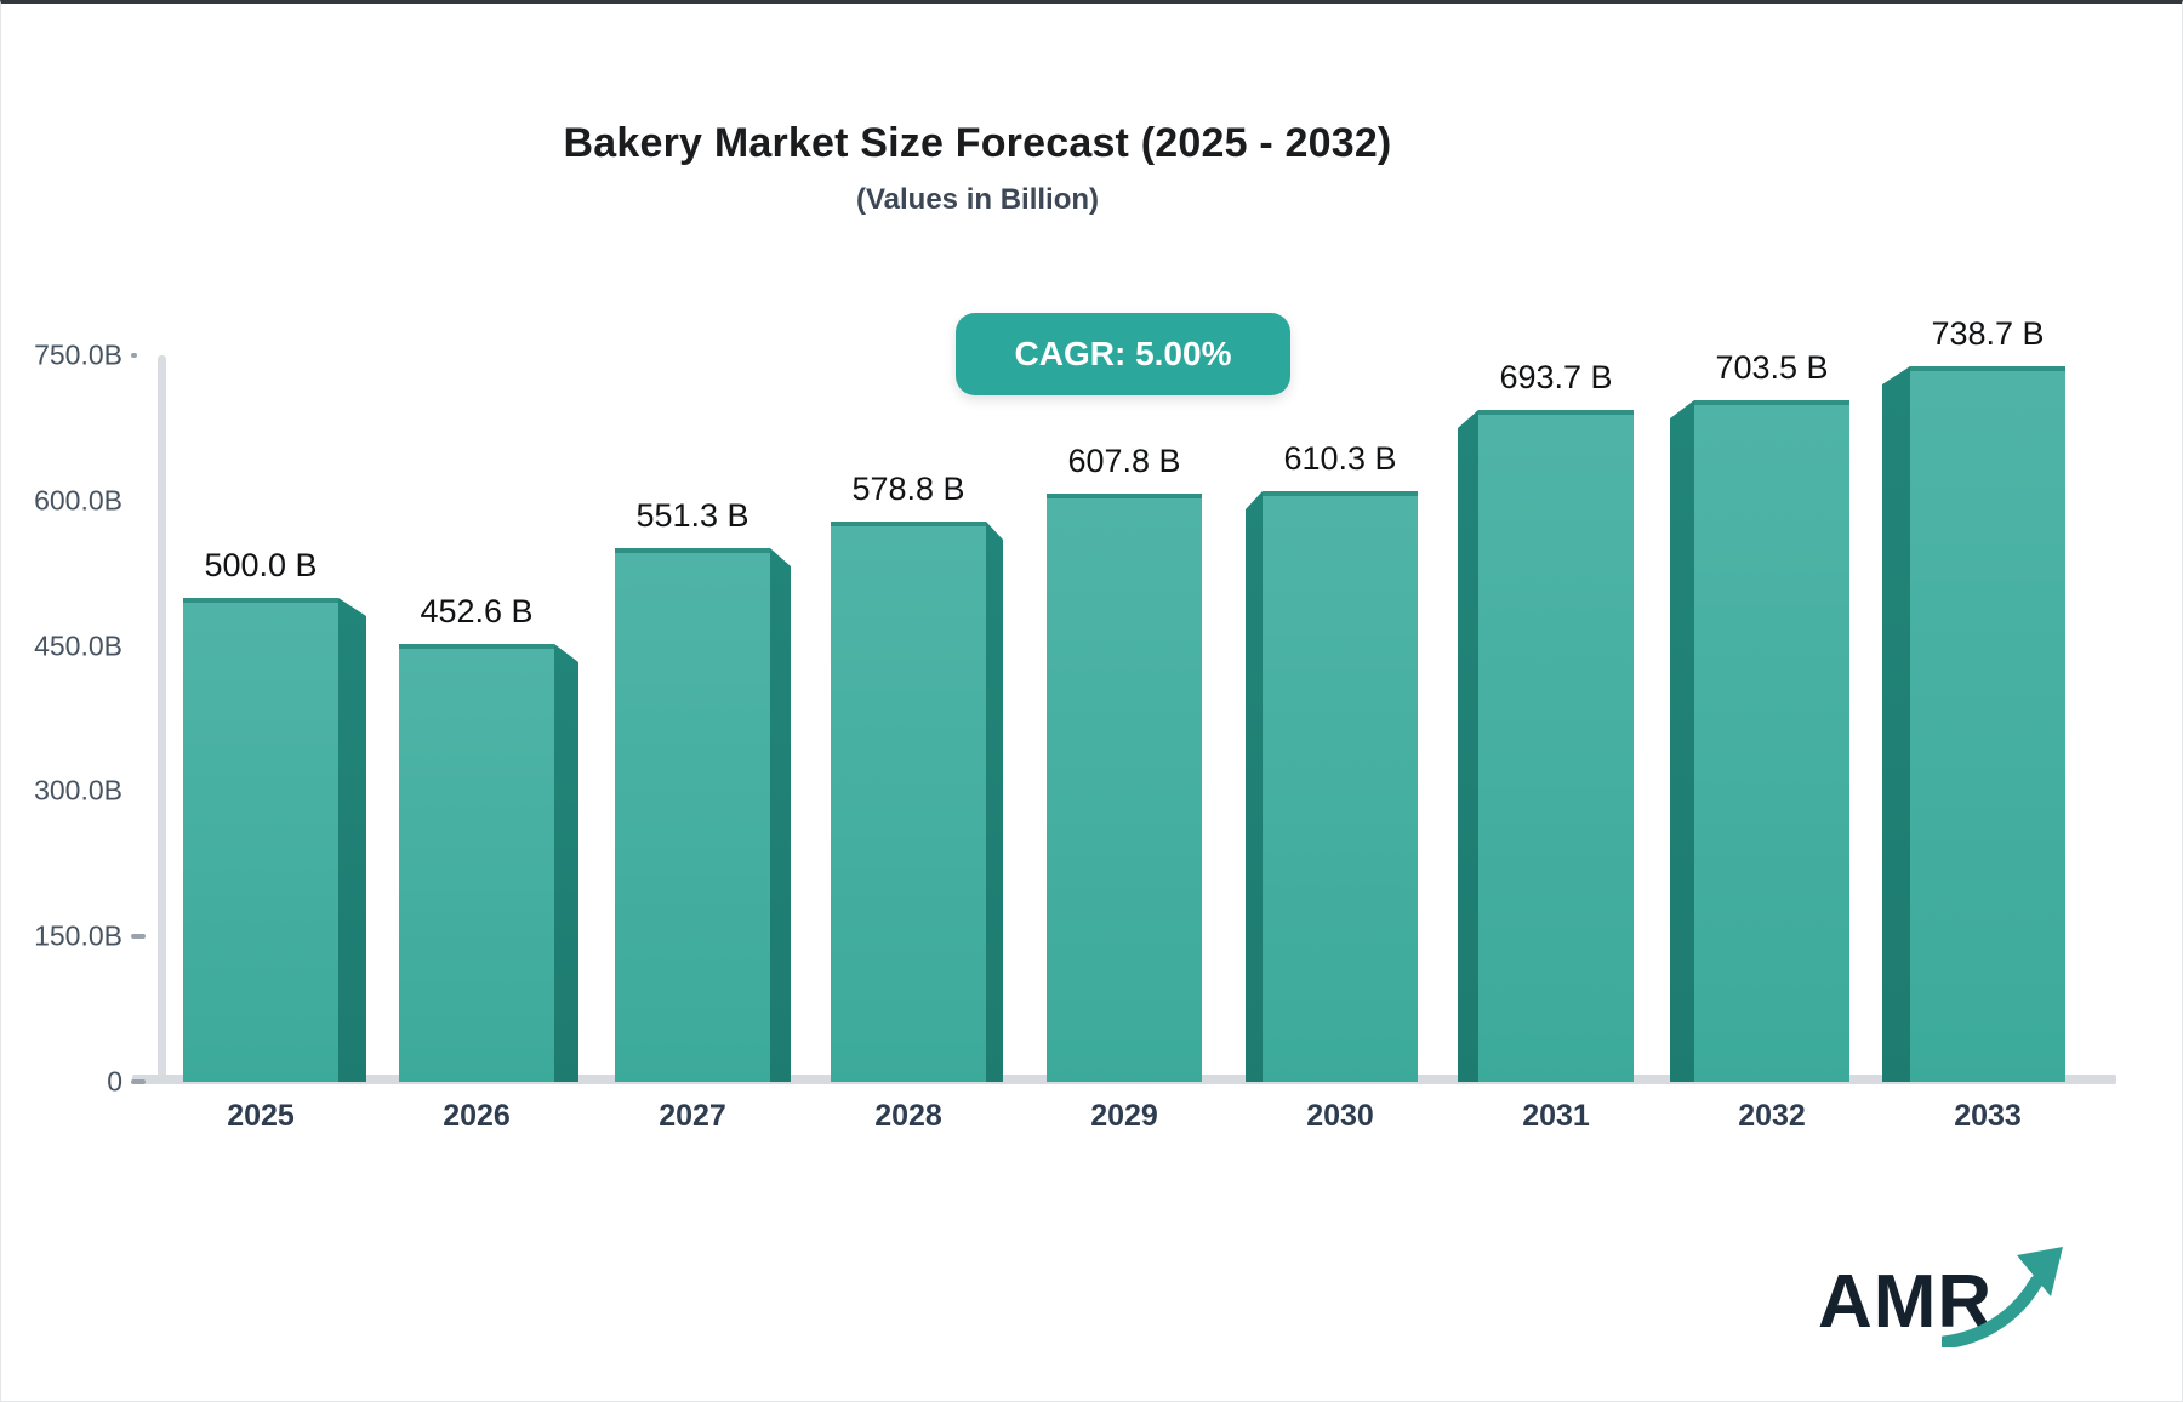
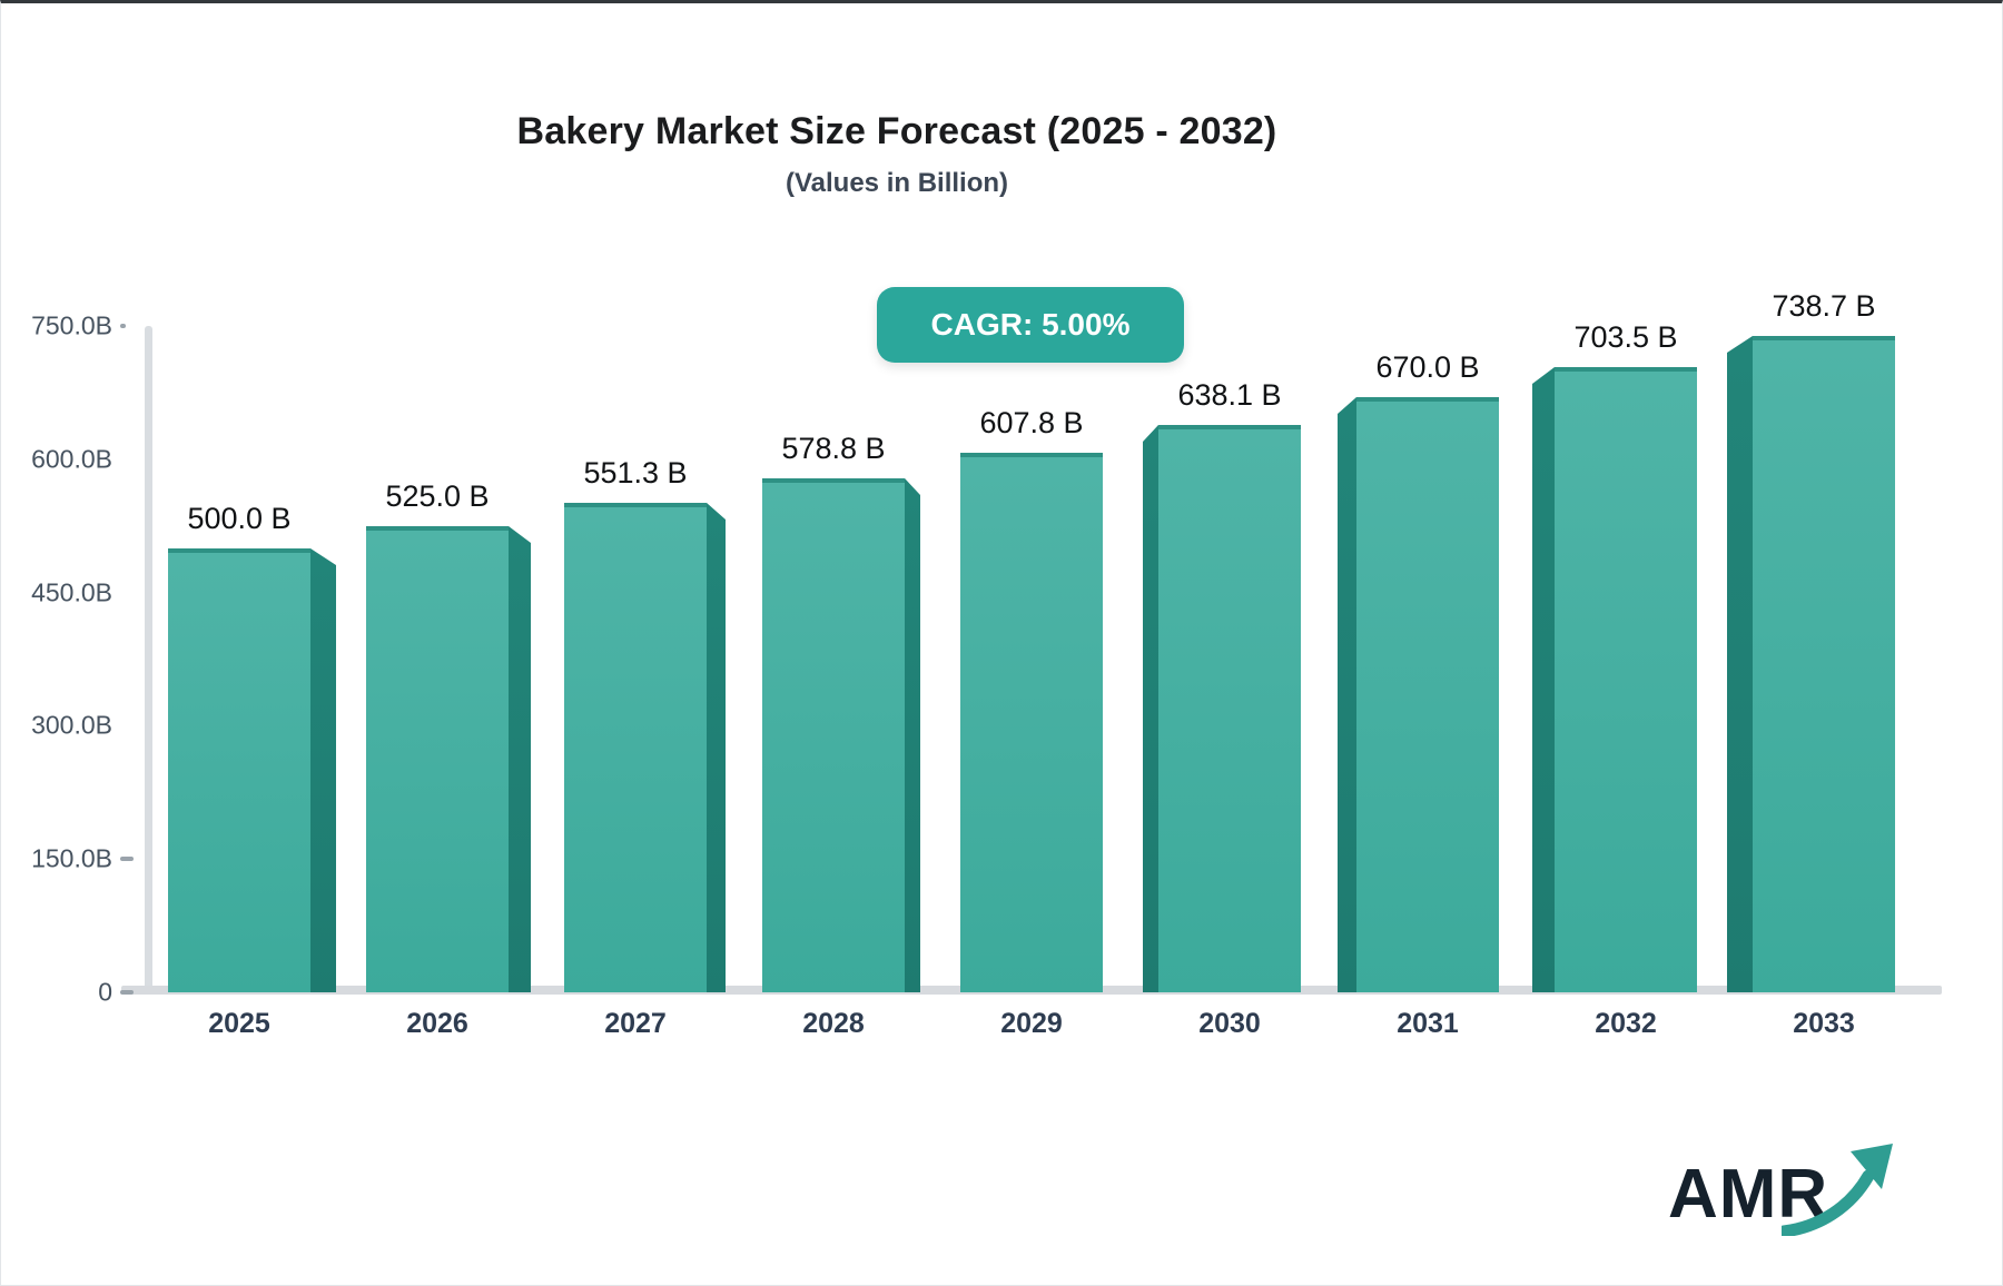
2026: 452.6 -> 525.0
2030: 610.3 -> 638.1
2031: 693.7 -> 670.0
